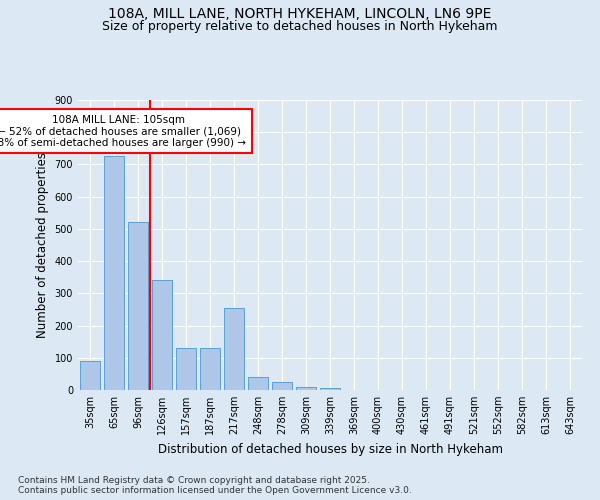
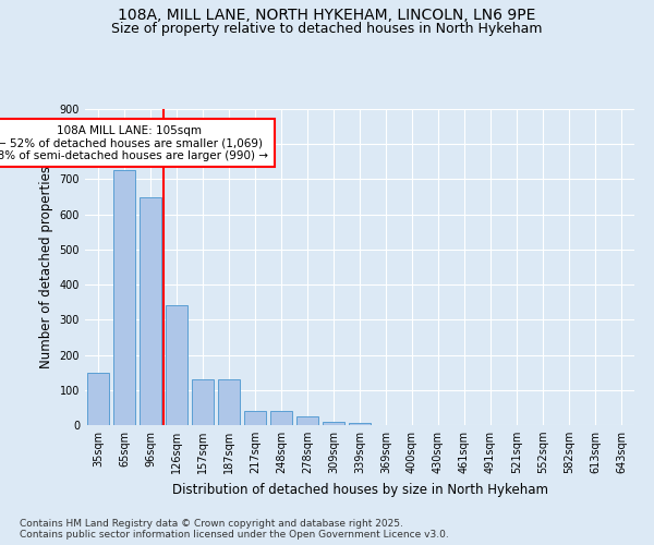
35sqm: 90 -> 150
96sqm: 520 -> 650
217sqm: 255 -> 40
